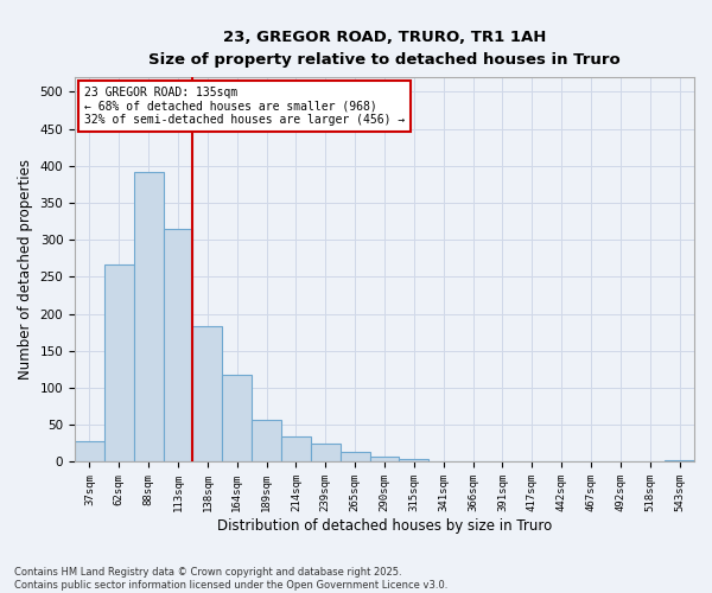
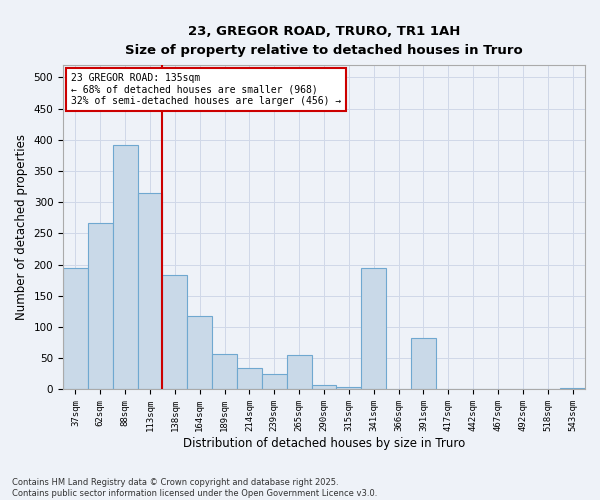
37sqm: 28 -> 194
265sqm: 13 -> 56
341sqm: 1 -> 194
391sqm: 1 -> 82
